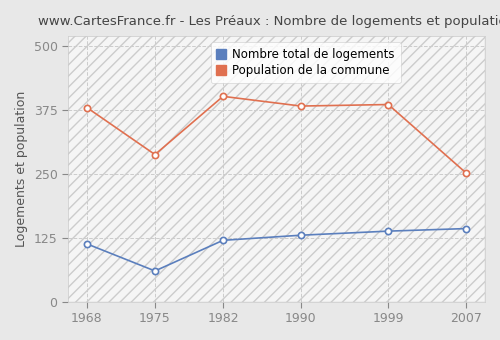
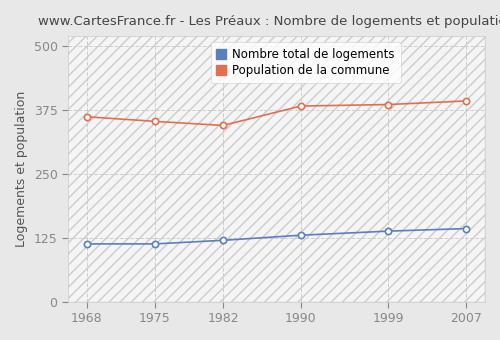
Population de la commune/1968: 380 -> 362
Nombre total de logements/1975: 60 -> 113
Population de la commune/1975: 288 -> 353
Population de la commune/1982: 402 -> 345
Population de la commune/2007: 252 -> 393
